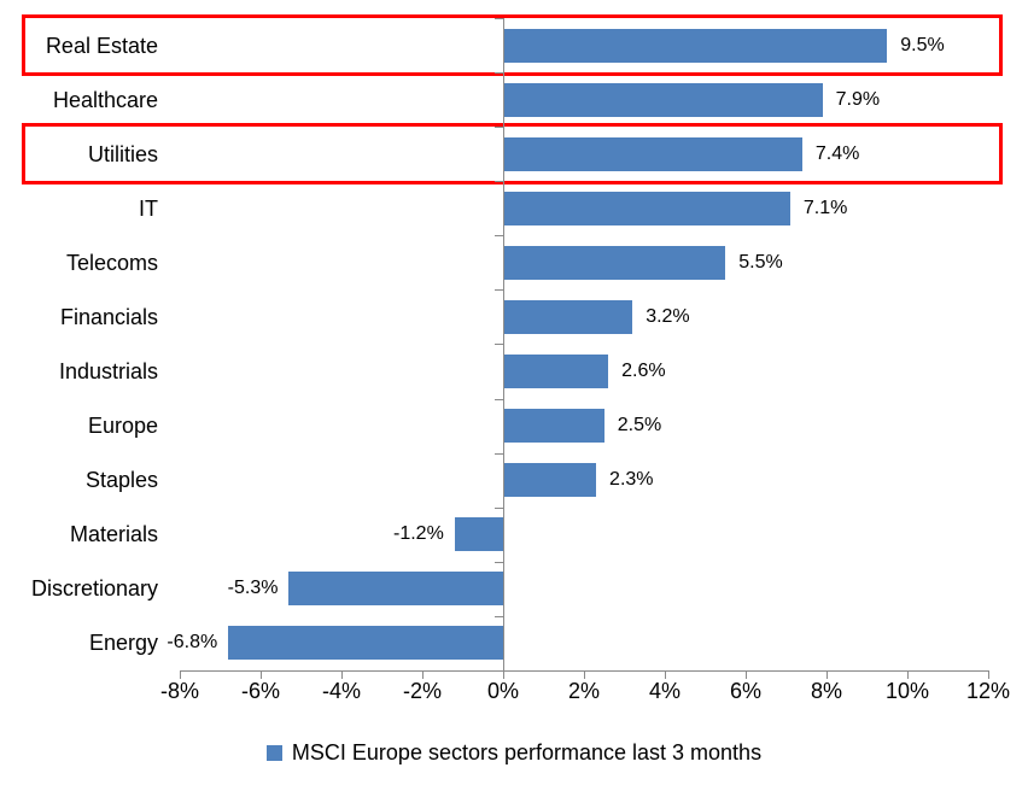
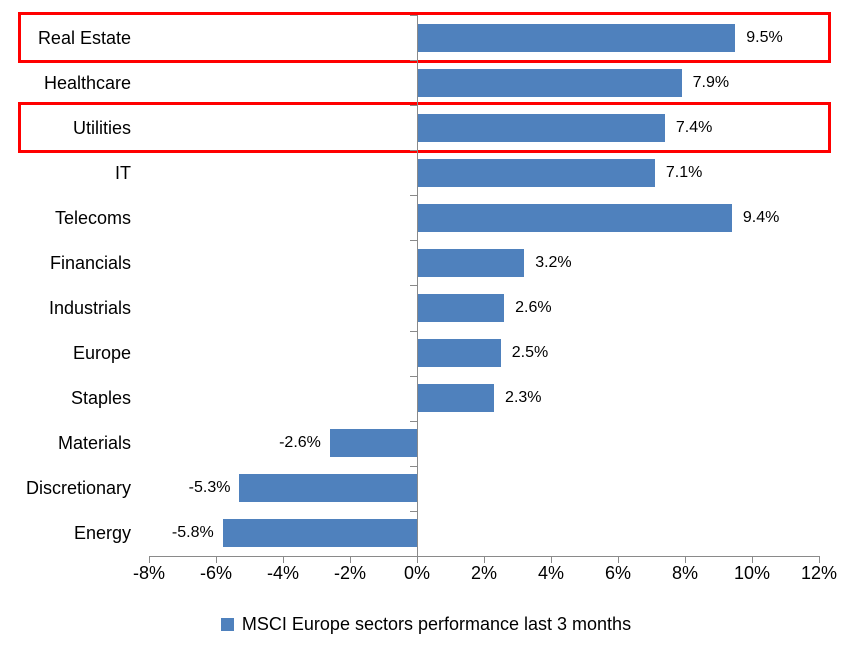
Telecoms: 5.5% -> 9.4%
Materials: -1.2% -> -2.6%
Energy: -6.8% -> -5.8%
